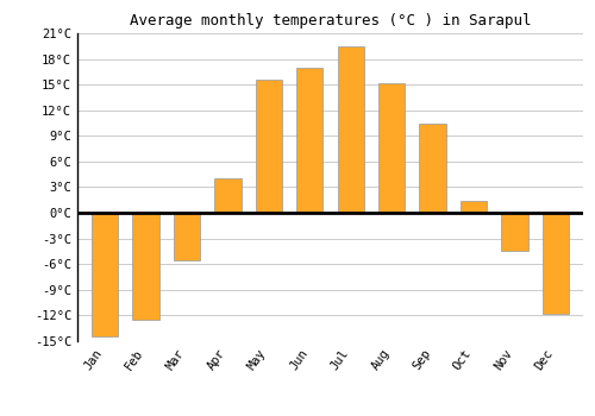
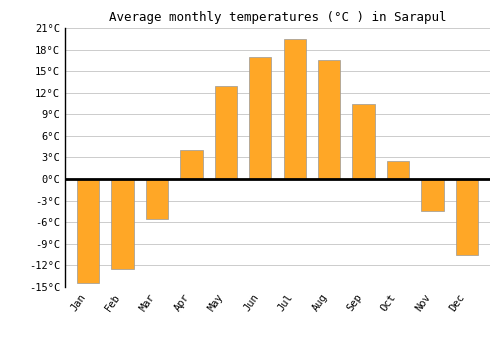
May: 15.6°C -> 13.0°C
Aug: 15.2°C -> 16.5°C
Oct: 1.4°C -> 2.5°C
Dec: -11.8°C -> -10.5°C
